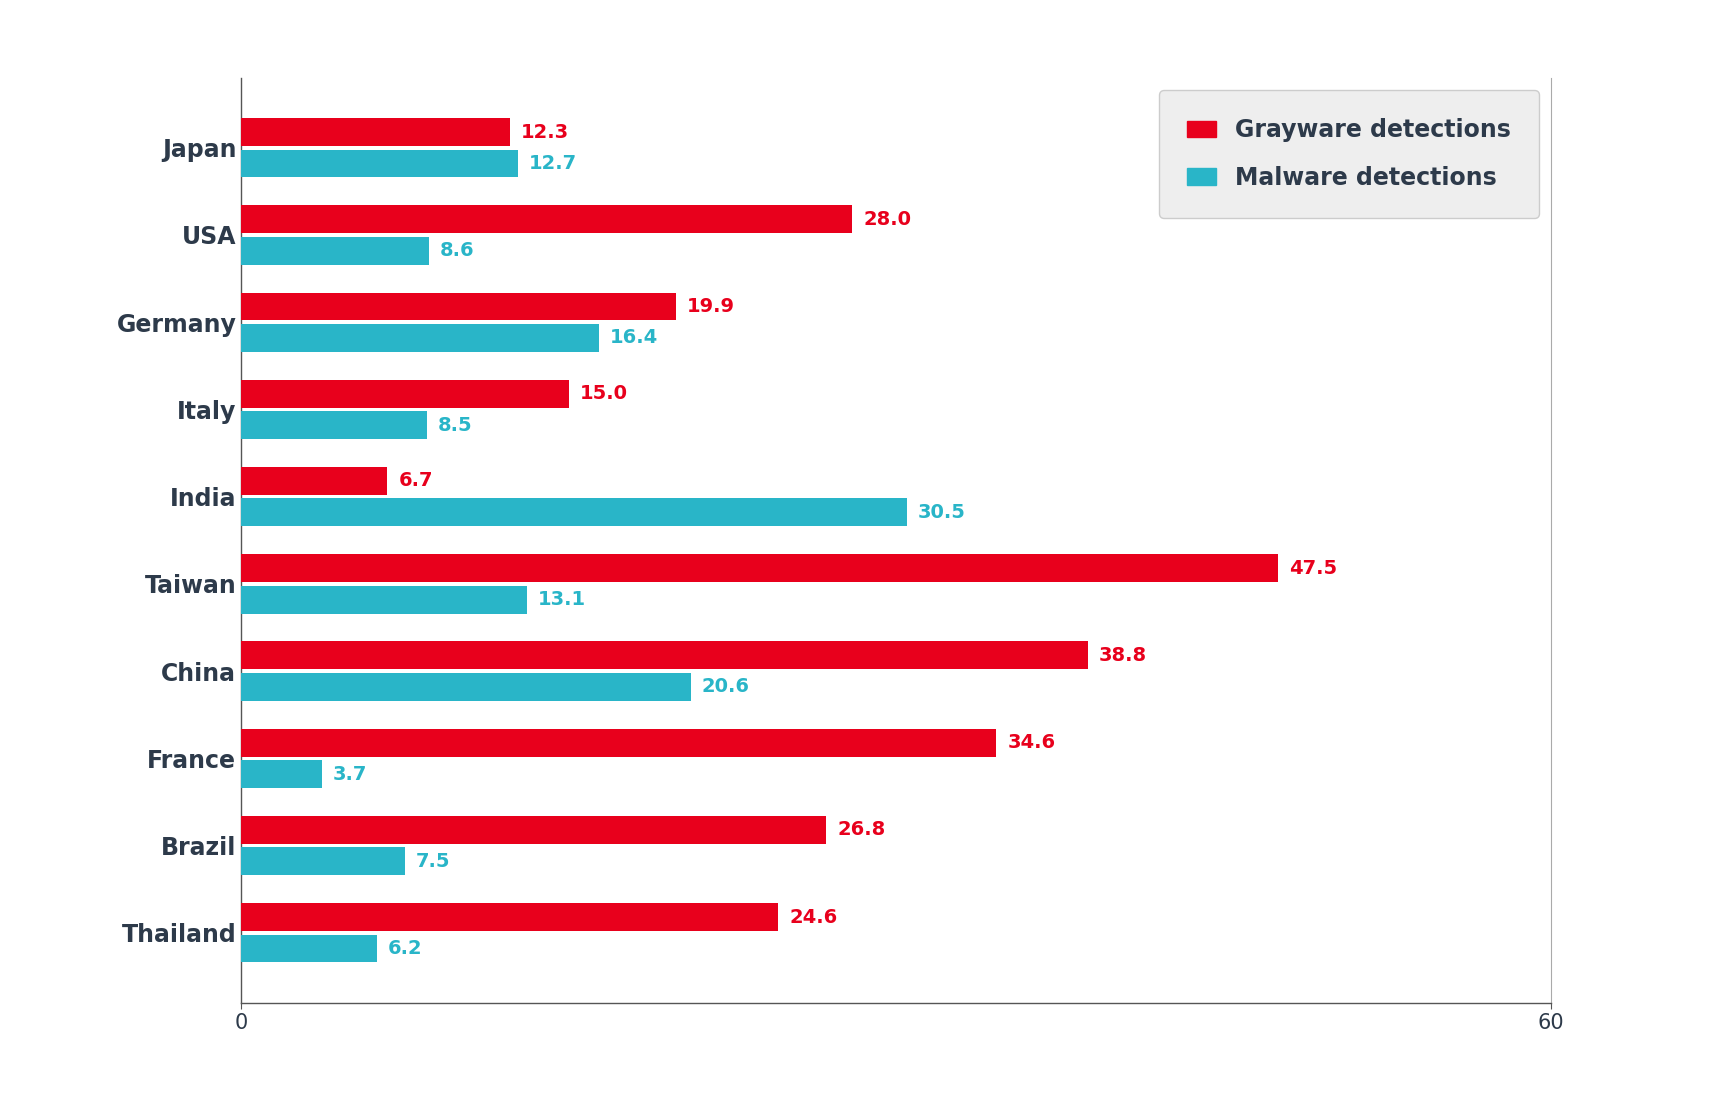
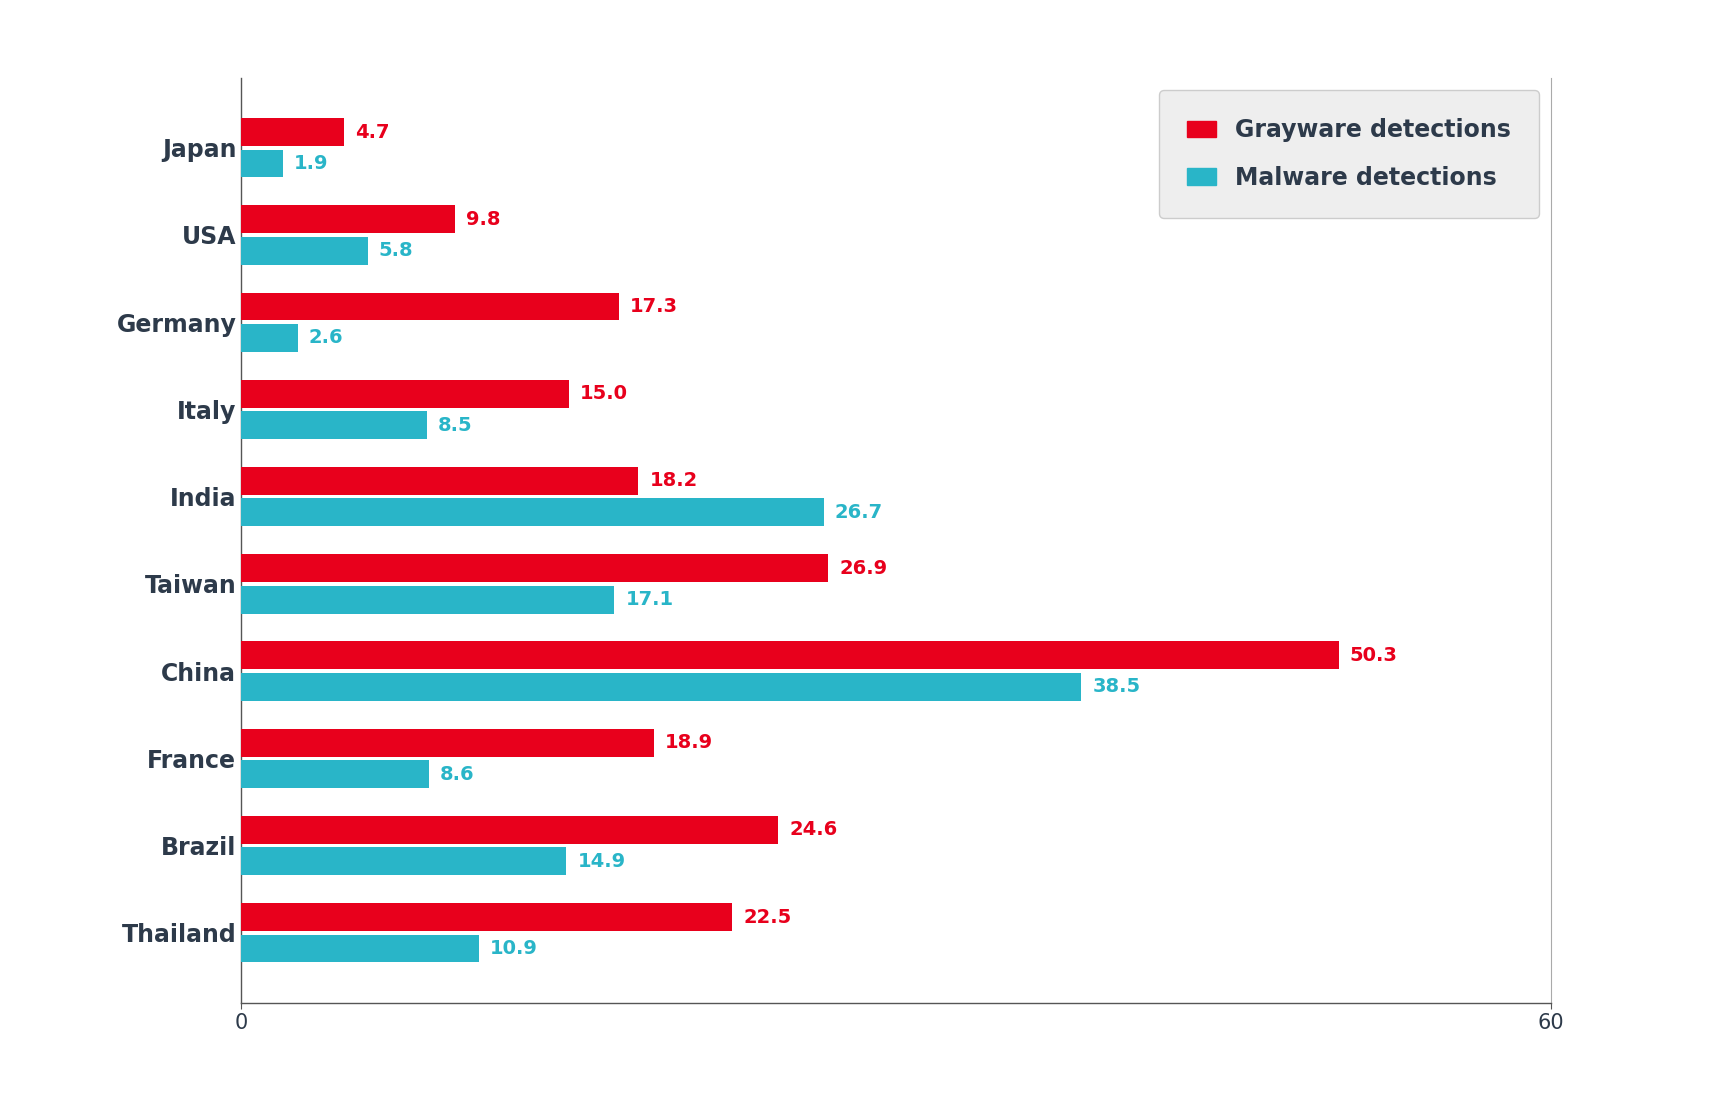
Grayware detections/Japan: 12.3 -> 4.7
Malware detections/Japan: 12.7 -> 1.9
Grayware detections/USA: 28.0 -> 9.8
Malware detections/USA: 8.6 -> 5.8
Grayware detections/Germany: 19.9 -> 17.3
Malware detections/Germany: 16.4 -> 2.6
Grayware detections/India: 6.7 -> 18.2
Malware detections/India: 30.5 -> 26.7
Grayware detections/Taiwan: 47.5 -> 26.9
Malware detections/Taiwan: 13.1 -> 17.1
Grayware detections/China: 38.8 -> 50.3
Malware detections/China: 20.6 -> 38.5
Grayware detections/France: 34.6 -> 18.9
Malware detections/France: 3.7 -> 8.6
Grayware detections/Brazil: 26.8 -> 24.6
Malware detections/Brazil: 7.5 -> 14.9
Grayware detections/Thailand: 24.6 -> 22.5
Malware detections/Thailand: 6.2 -> 10.9
